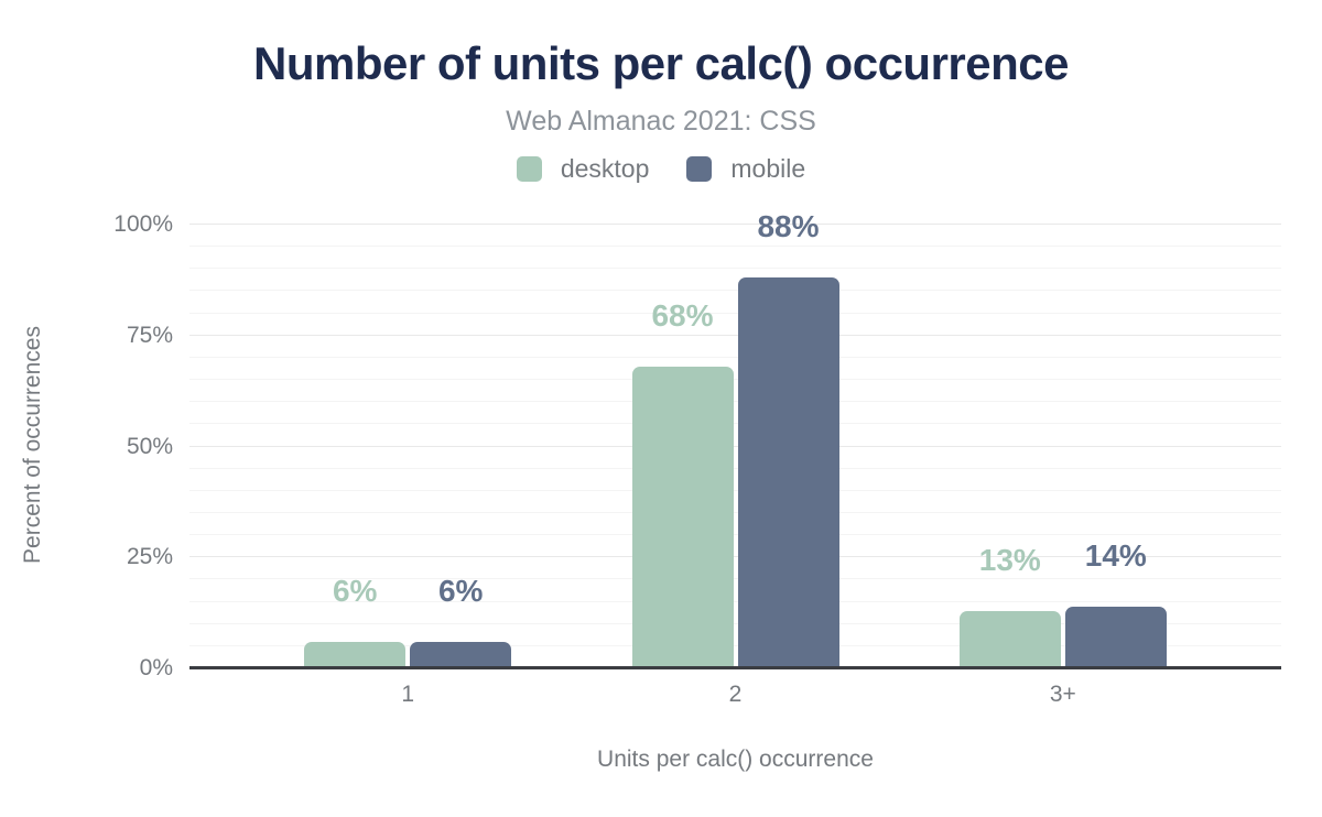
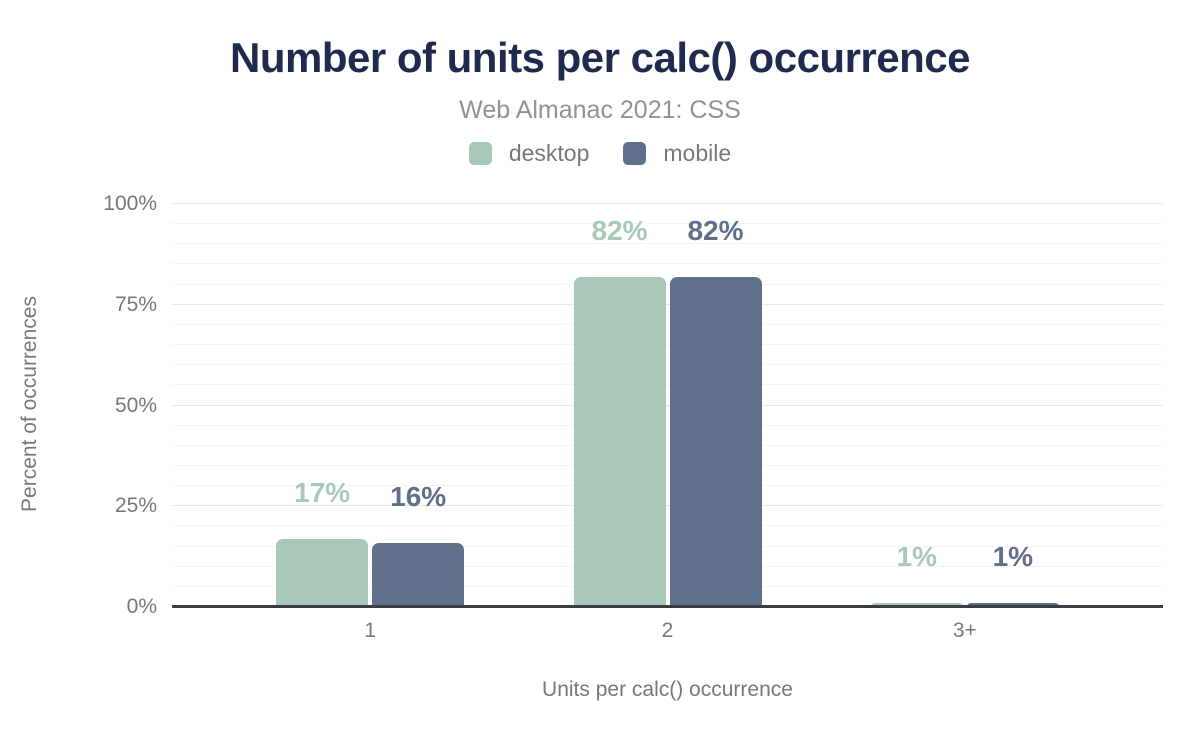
desktop/1: 6% -> 17%
mobile/1: 6% -> 16%
desktop/2: 68% -> 82%
mobile/2: 88% -> 82%
desktop/3+: 13% -> 1%
mobile/3+: 14% -> 1%
